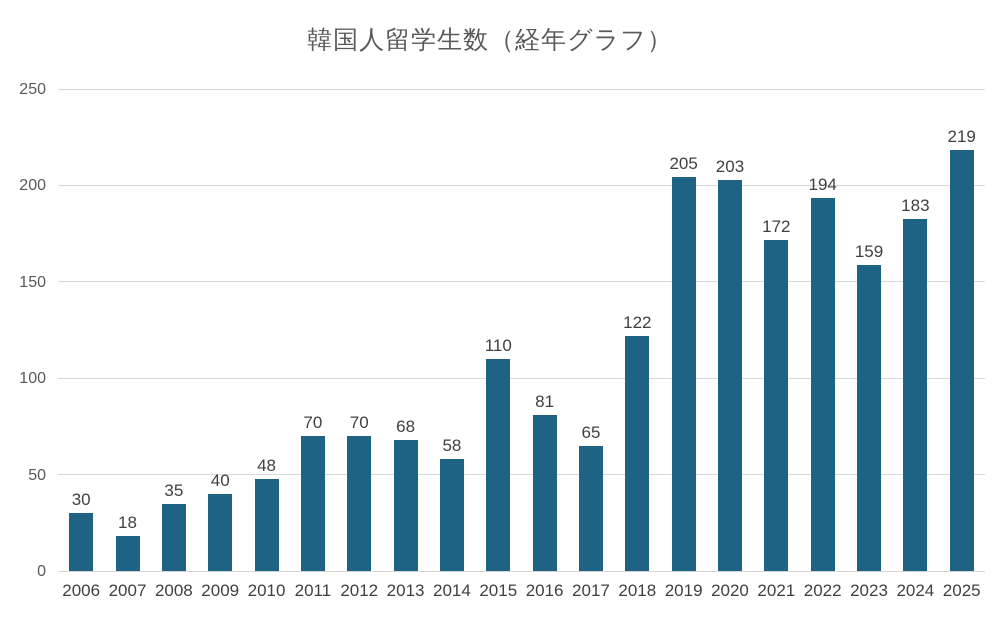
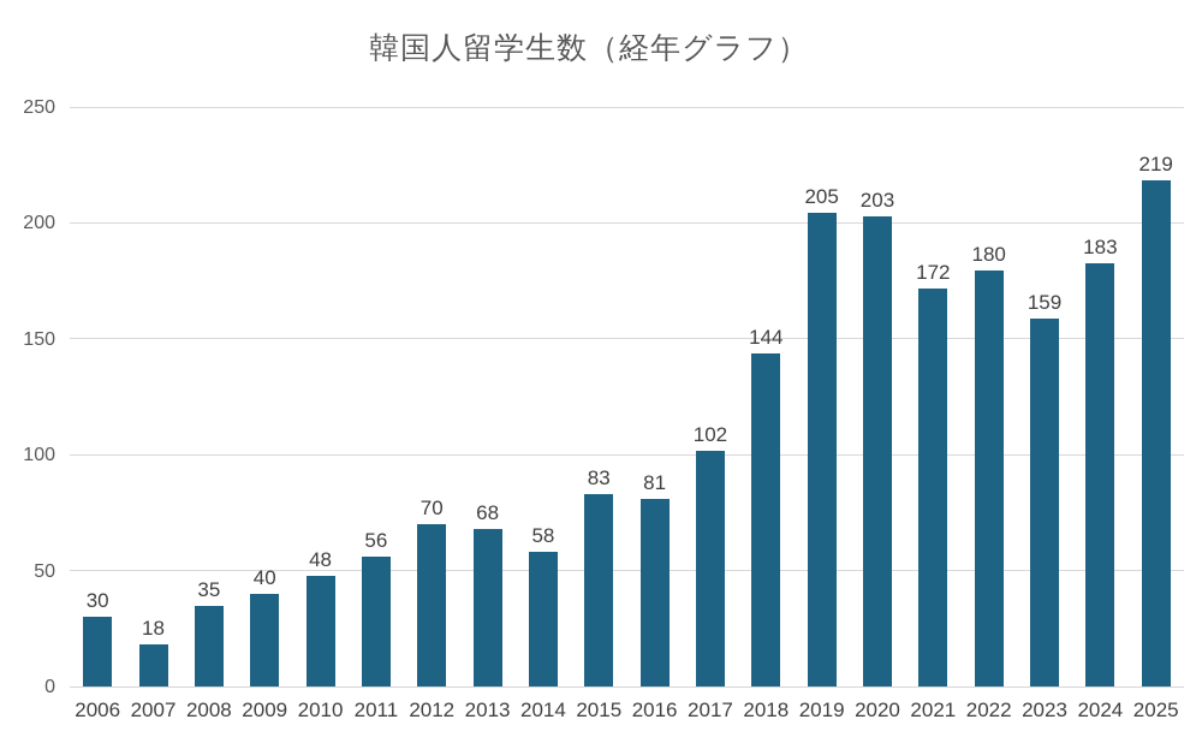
2011: 70 -> 56
2015: 110 -> 83
2017: 65 -> 102
2018: 122 -> 144
2022: 194 -> 180
